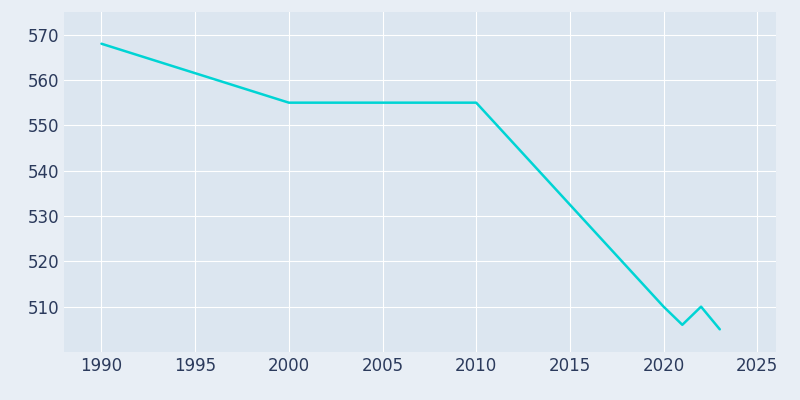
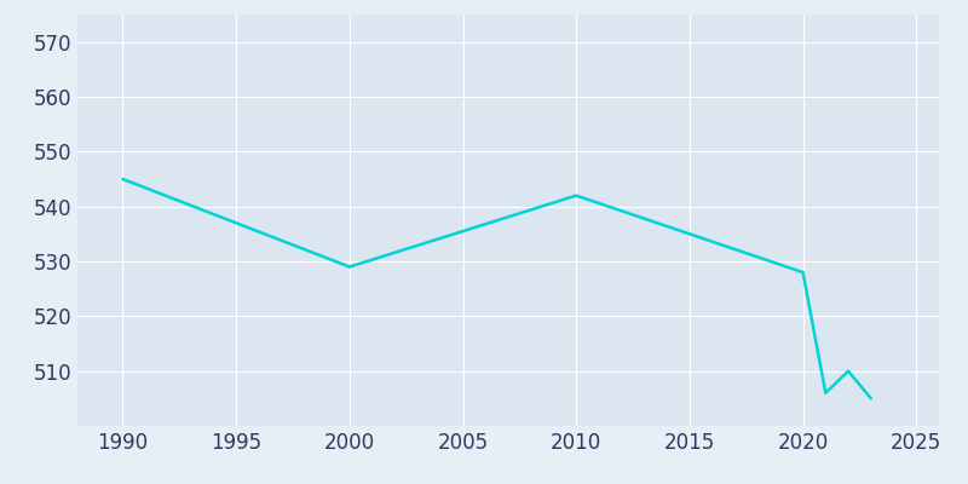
1990: 568 -> 545
2000: 555 -> 529
2010: 555 -> 542
2020: 510 -> 528
